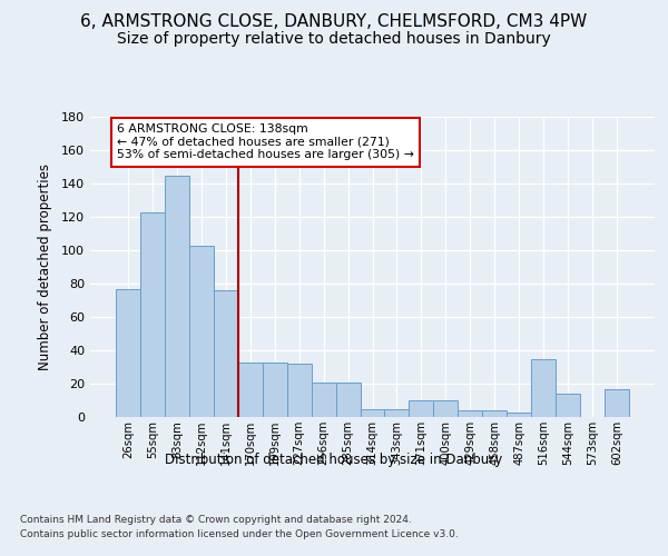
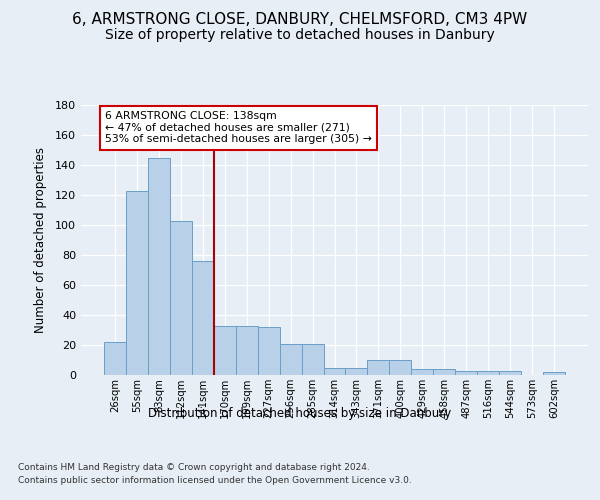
26sqm: 77 -> 22
516sqm: 35 -> 3
544sqm: 14 -> 3
602sqm: 17 -> 2
